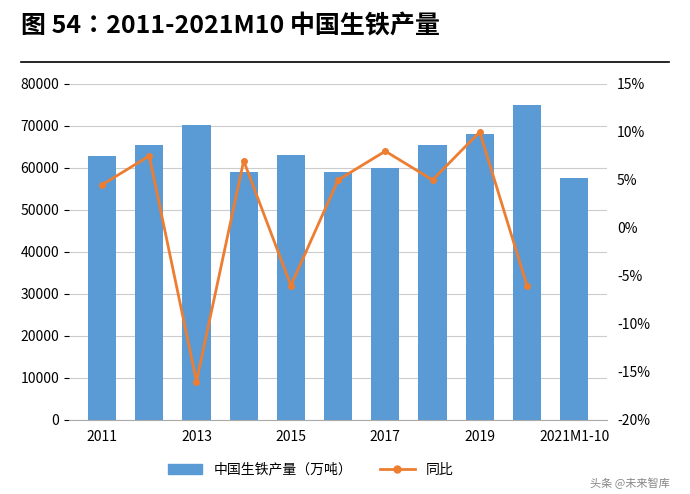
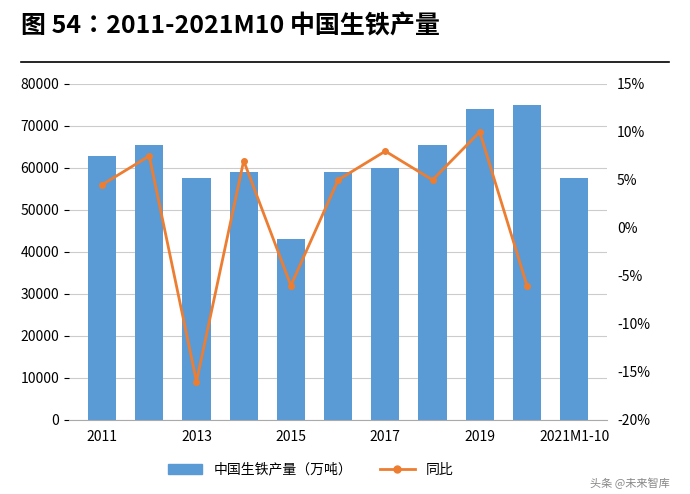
中国生铁产量（万吨）/2013: 70300 -> 57500
中国生铁产量（万吨）/2015: 63000 -> 43000
中国生铁产量（万吨）/2019: 68000 -> 74000
